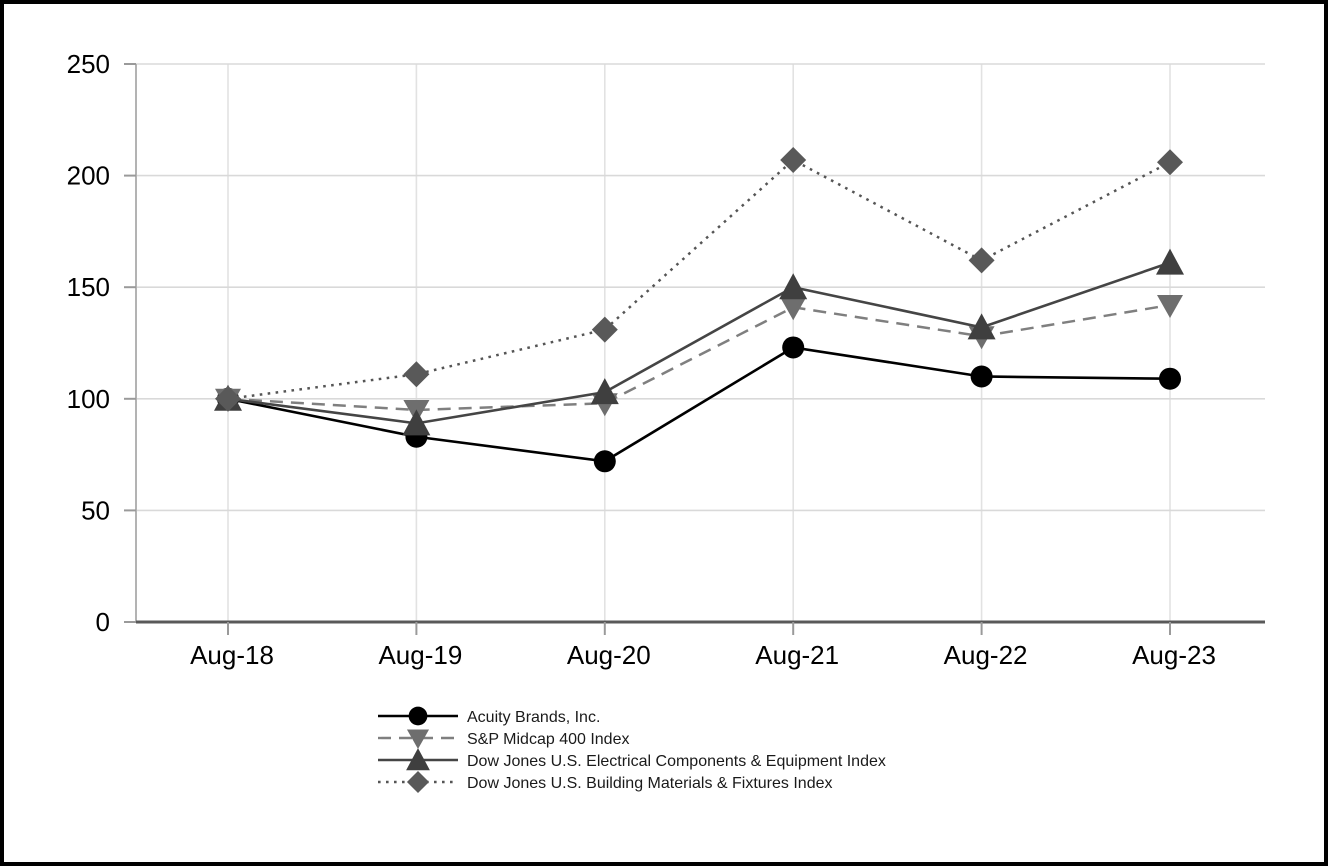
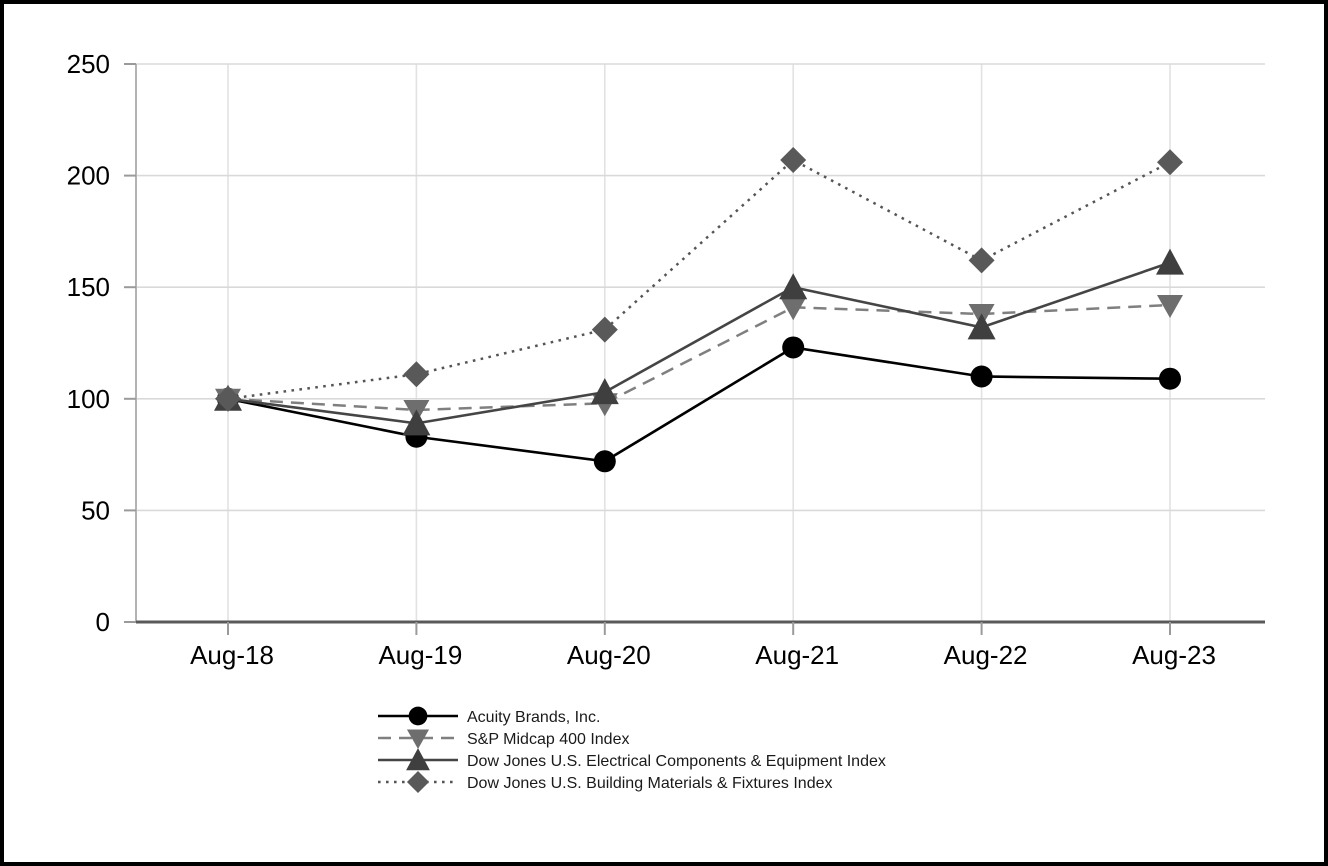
S&P Midcap 400 Index/Aug-22: 128 -> 138
